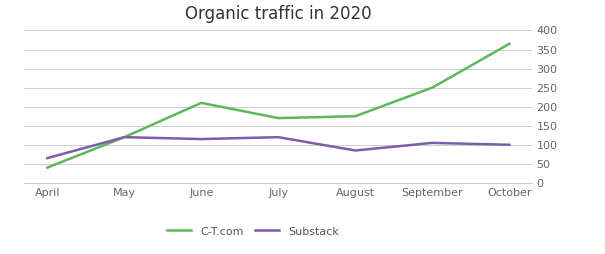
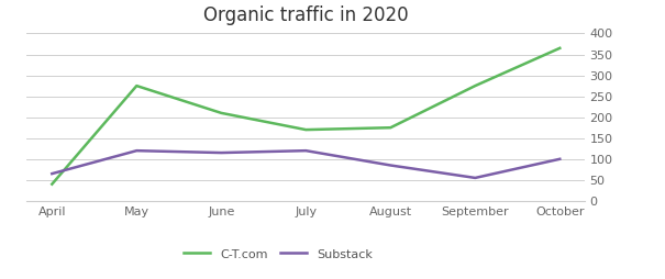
C-T.com/May: 120 -> 275
C-T.com/September: 250 -> 275
Substack/September: 105 -> 55
